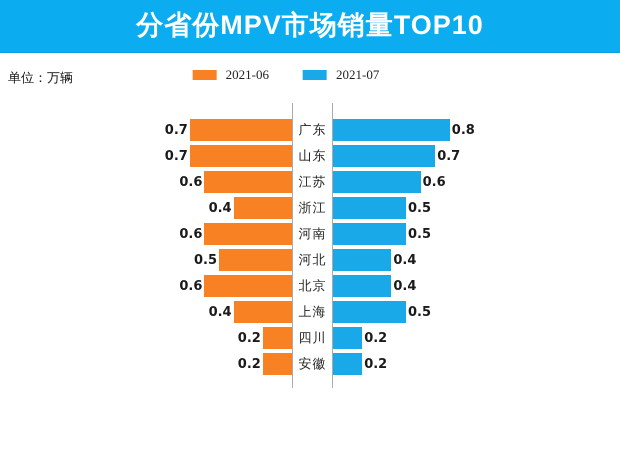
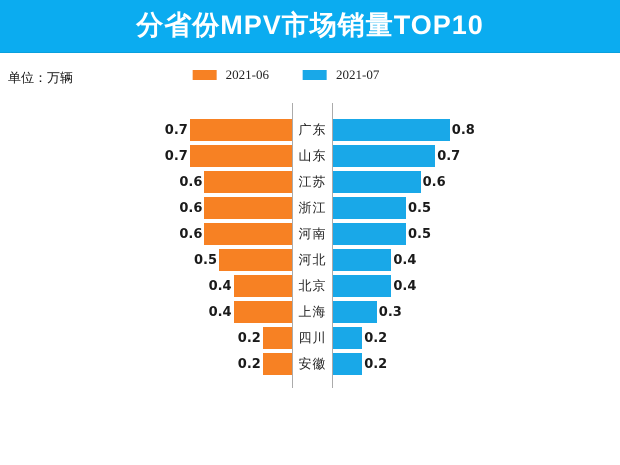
2021-06/浙江: 0.4 -> 0.6
2021-06/北京: 0.6 -> 0.4
2021-07/上海: 0.5 -> 0.3
